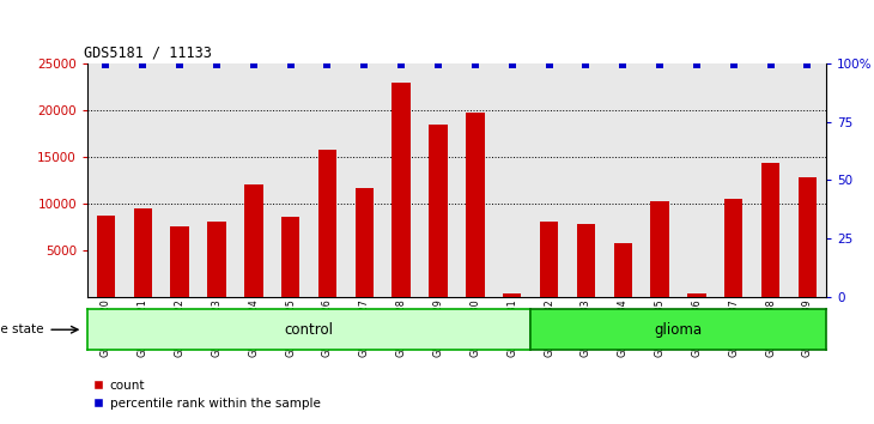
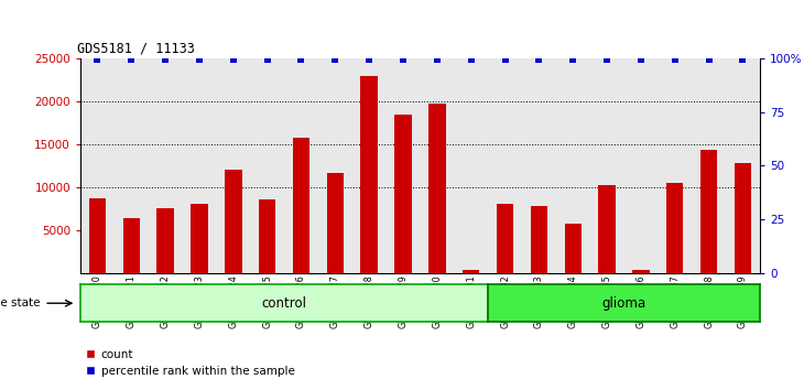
GSM769921: 9500 -> 6400
